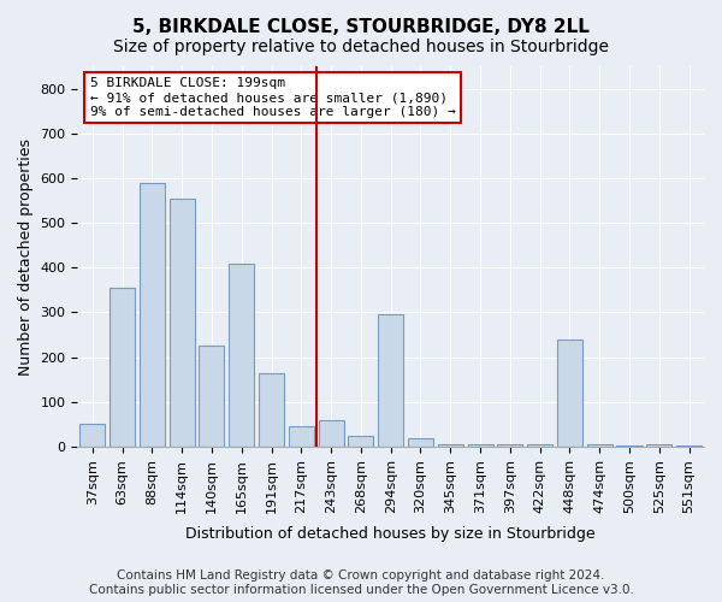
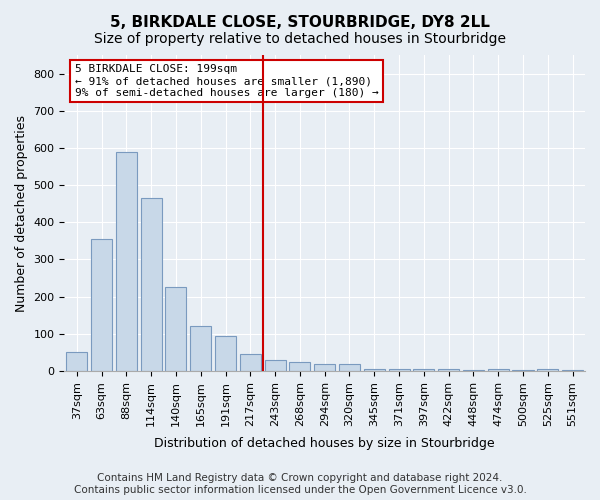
114sqm: 555 -> 465
165sqm: 410 -> 120
191sqm: 165 -> 95
243sqm: 60 -> 30
294sqm: 295 -> 20
448sqm: 240 -> 3
